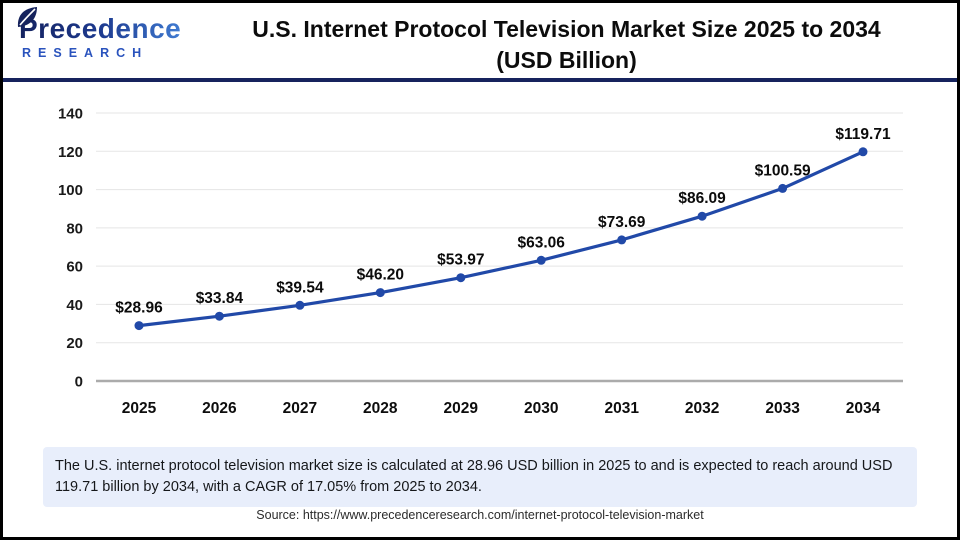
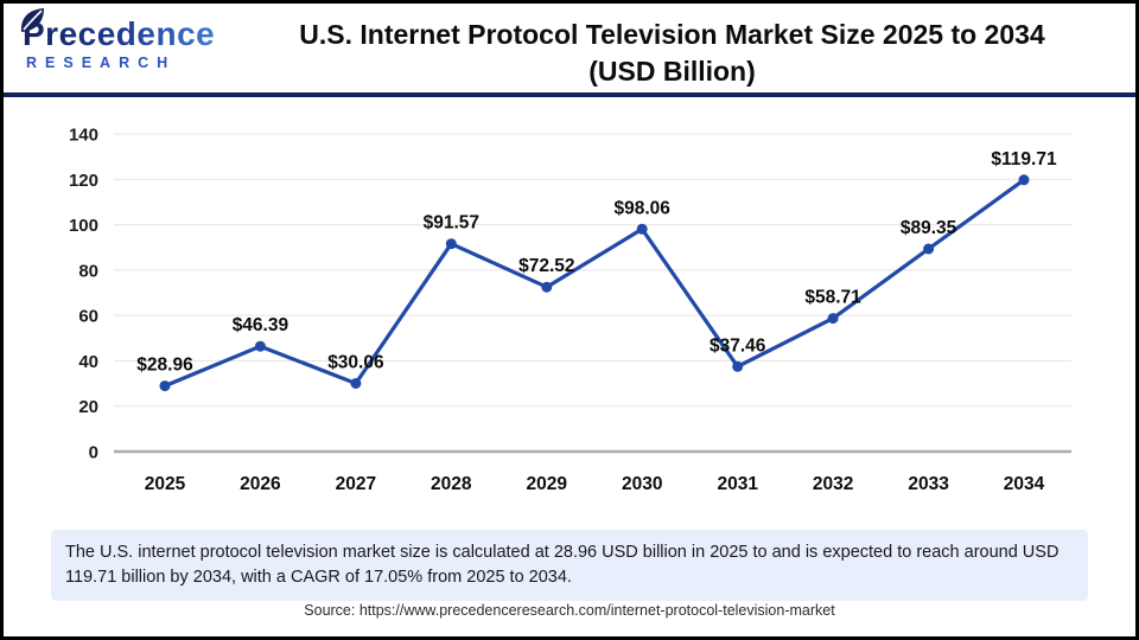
2026: $33.84 -> $46.39
2027: $39.54 -> $30.06
2028: $46.20 -> $91.57
2029: $53.97 -> $72.52
2030: $63.06 -> $98.06
2031: $73.69 -> $37.46
2032: $86.09 -> $58.71
2033: $100.59 -> $89.35
